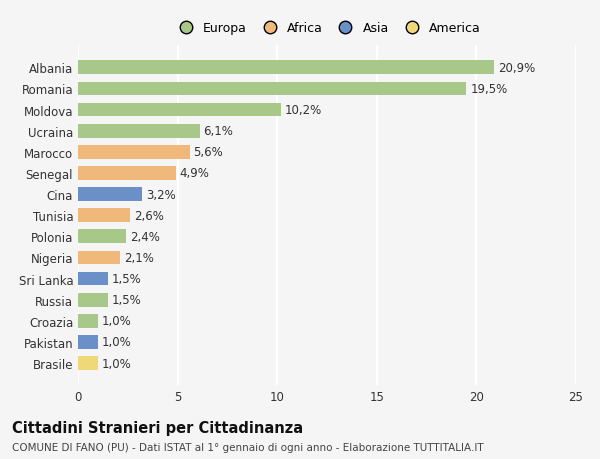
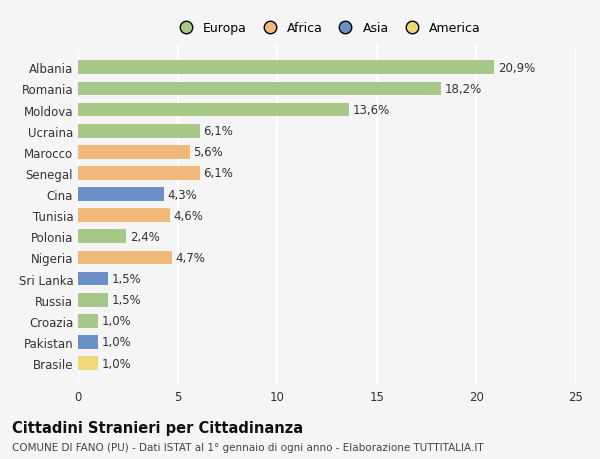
Romania: 19,5% -> 18,2%
Moldova: 10,2% -> 13,6%
Senegal: 4,9% -> 6,1%
Cina: 3,2% -> 4,3%
Tunisia: 2,6% -> 4,6%
Nigeria: 2,1% -> 4,7%
